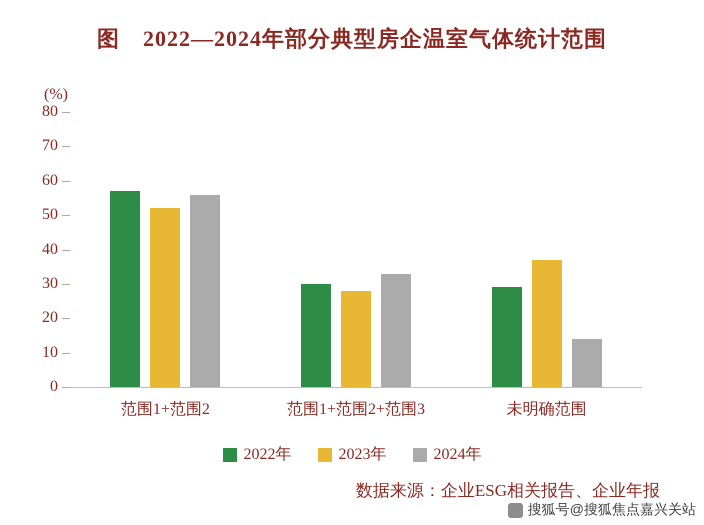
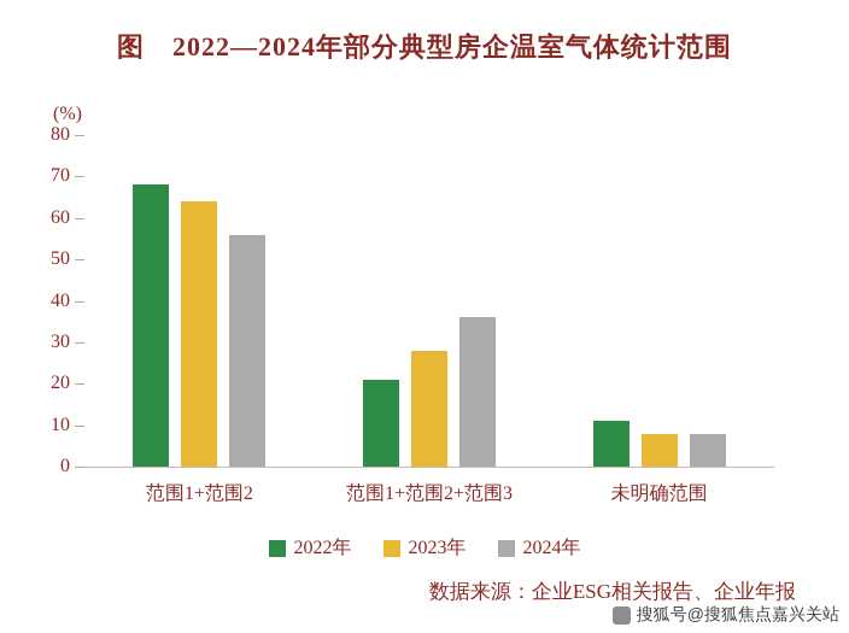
2022年/范围1+范围2: 57 -> 68
2023年/范围1+范围2: 52 -> 64
2022年/范围1+范围2+范围3: 30 -> 21
2024年/范围1+范围2+范围3: 33 -> 36
2022年/未明确范围: 29 -> 11
2023年/未明确范围: 37 -> 8
2024年/未明确范围: 14 -> 8
